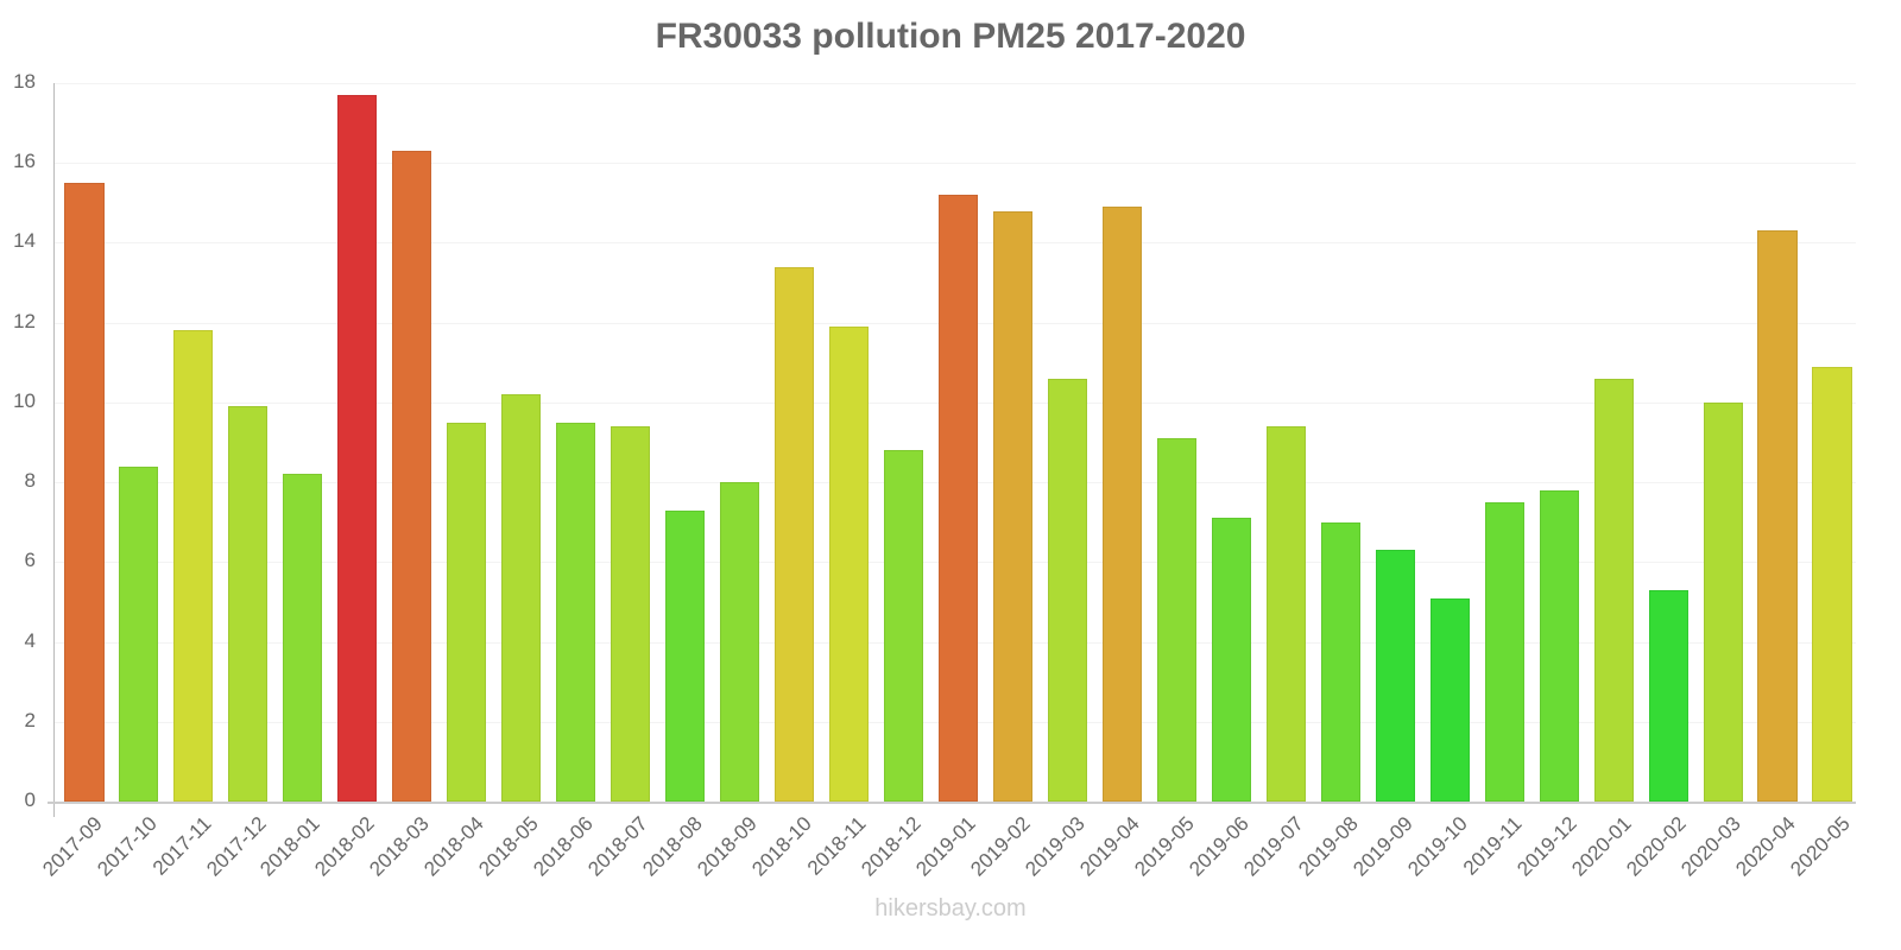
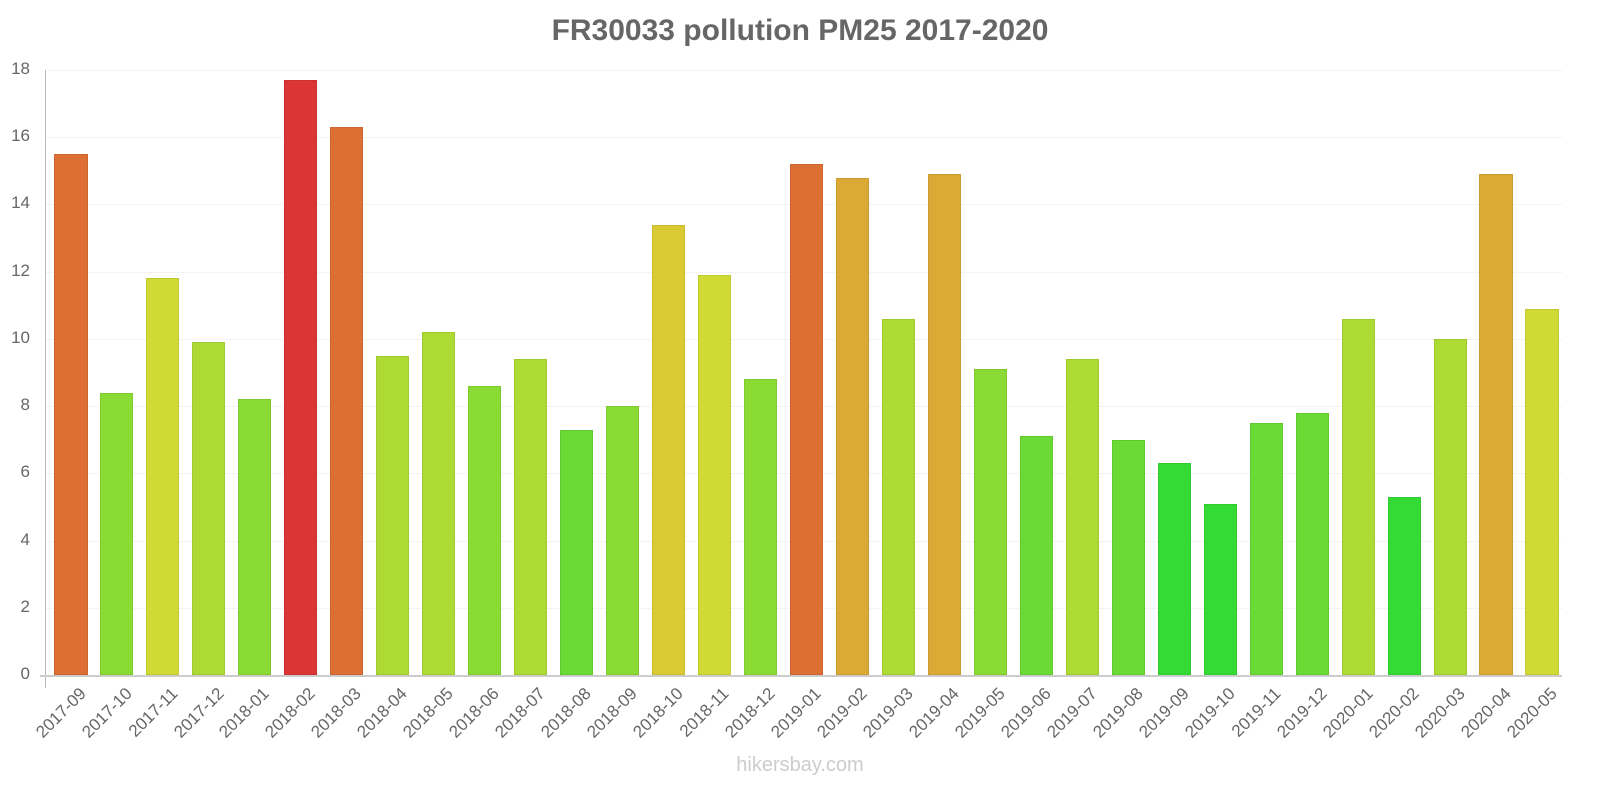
2018-06: 9.5 -> 8.6
2020-04: 14.3 -> 14.9
